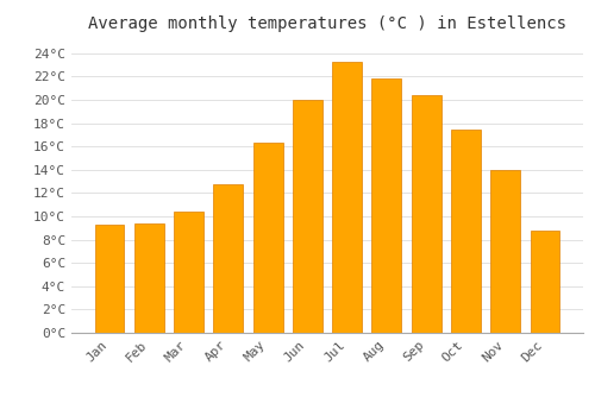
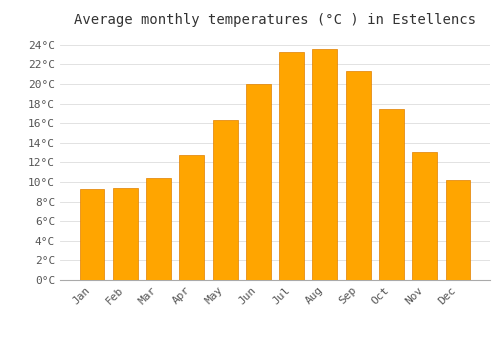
Aug: 21.8°C -> 23.6°C
Sep: 20.4°C -> 21.3°C
Nov: 14.0°C -> 13.1°C
Dec: 8.8°C -> 10.2°C
